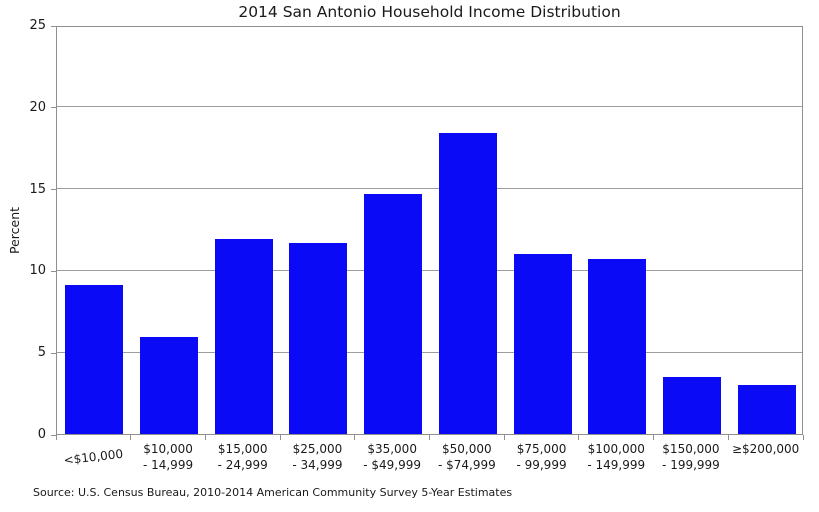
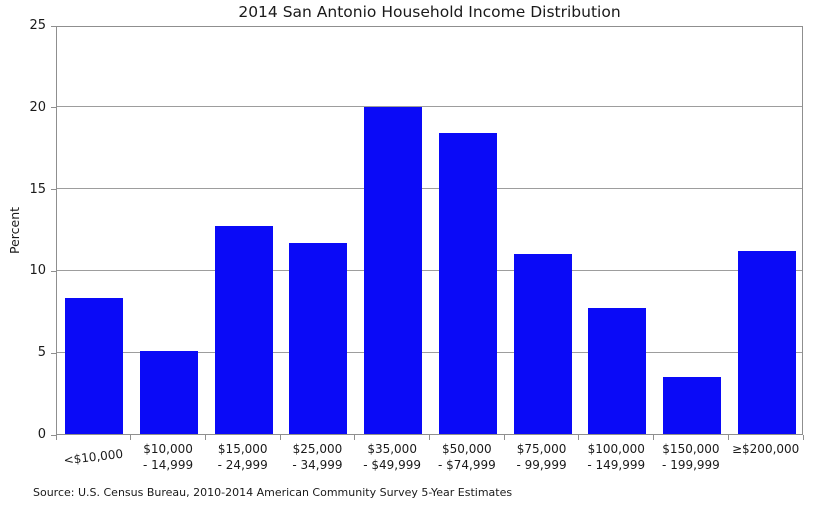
<$10,000: 9.1 -> 8.3
$10,000 - 14,999: 5.9 -> 5.1
$15,000 - 24,999: 11.9 -> 12.7
$35,000 - $49,999: 14.7 -> 20.0
$100,000 - 149,999: 10.7 -> 7.7
≥$200,000: 3.0 -> 11.2
